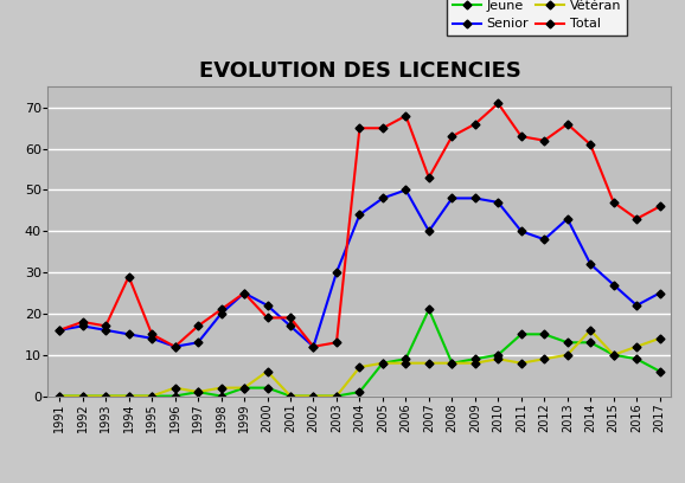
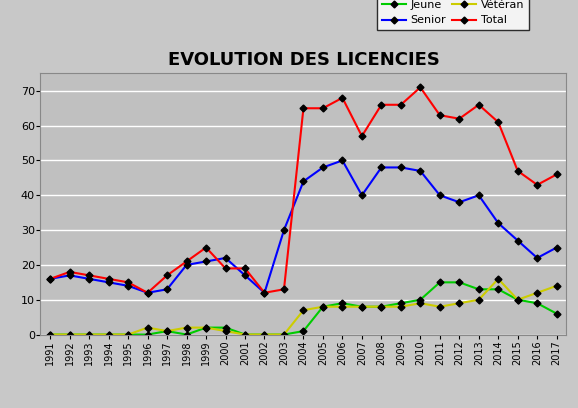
Total/1994: 29 -> 16
Senior/1999: 25 -> 21
Vétéran/2000: 6 -> 1
Jeune/2007: 21 -> 8
Total/2007: 53 -> 57
Total/2008: 63 -> 66
Senior/2013: 43 -> 40
